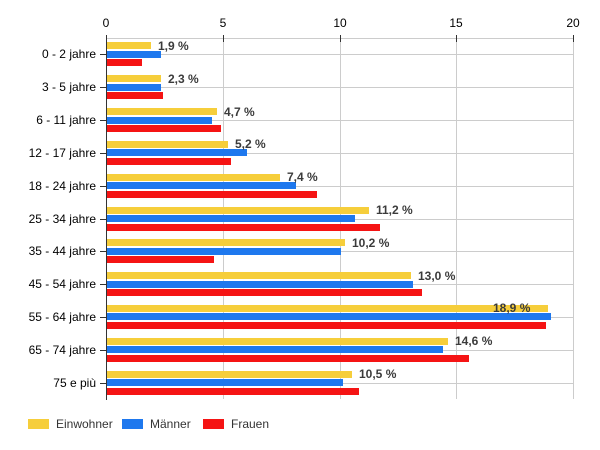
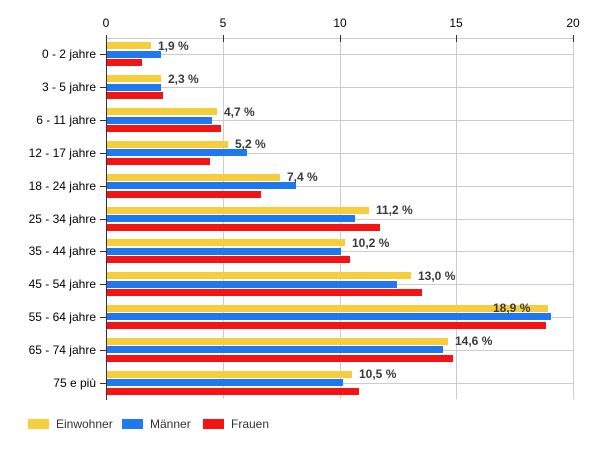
Frauen/12 - 17 jahre: 5.3 -> 4.4
Frauen/18 - 24 jahre: 9.0 -> 6.6
Frauen/35 - 44 jahre: 4.6 -> 10.4
Männer/45 - 54 jahre: 13.1 -> 12.4
Frauen/65 - 74 jahre: 15.5 -> 14.8
